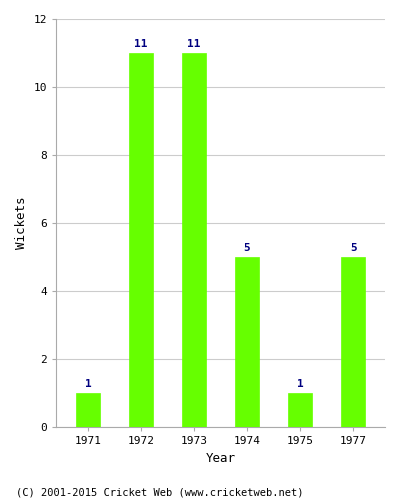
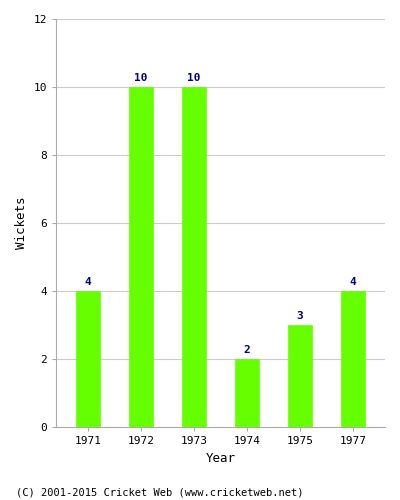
1971: 1 -> 4
1972: 11 -> 10
1973: 11 -> 10
1974: 5 -> 2
1975: 1 -> 3
1977: 5 -> 4
